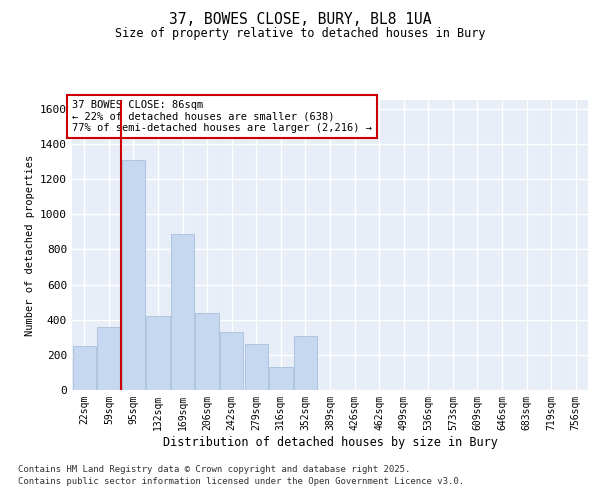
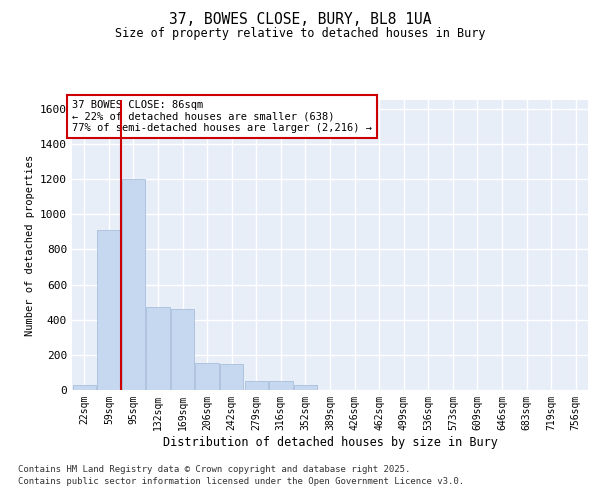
22sqm: 250 -> 30
59sqm: 360 -> 910
95sqm: 1310 -> 1200
132sqm: 420 -> 470
169sqm: 890 -> 460
206sqm: 440 -> 160
242sqm: 330 -> 150
279sqm: 260 -> 50
316sqm: 130 -> 50
352sqm: 310 -> 30
